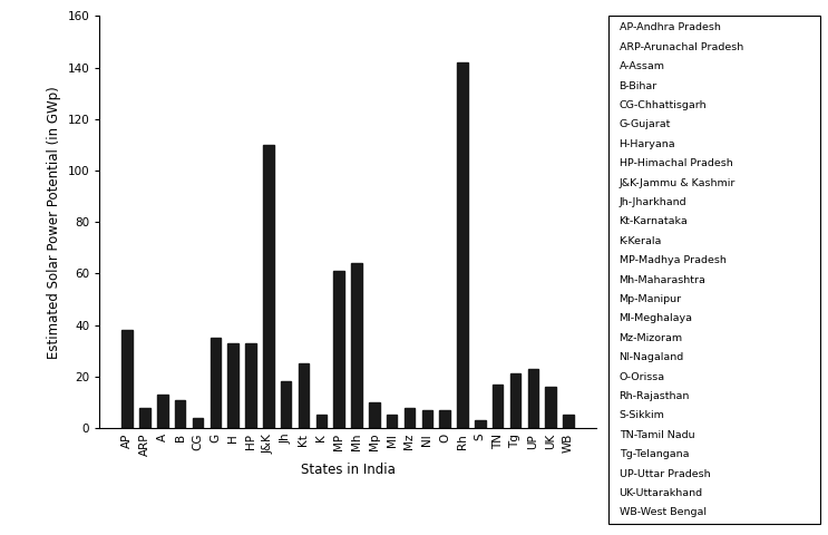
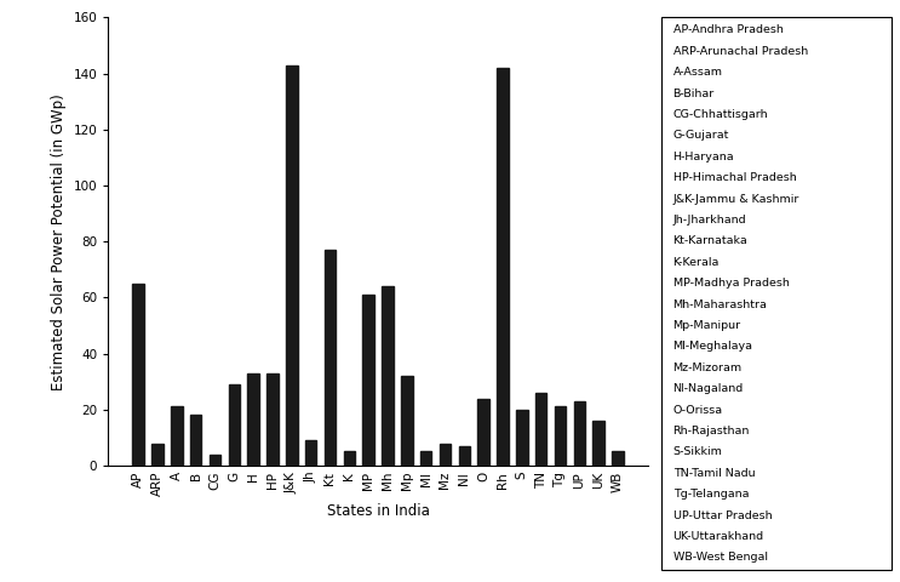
AP: 38 -> 65
A: 13 -> 21
B: 11 -> 18
G: 35 -> 29
J&K: 110 -> 143
Jh: 18 -> 9
Kt: 25 -> 77
Mp: 10 -> 32
O: 7 -> 24
S: 3 -> 20
TN: 17 -> 26
